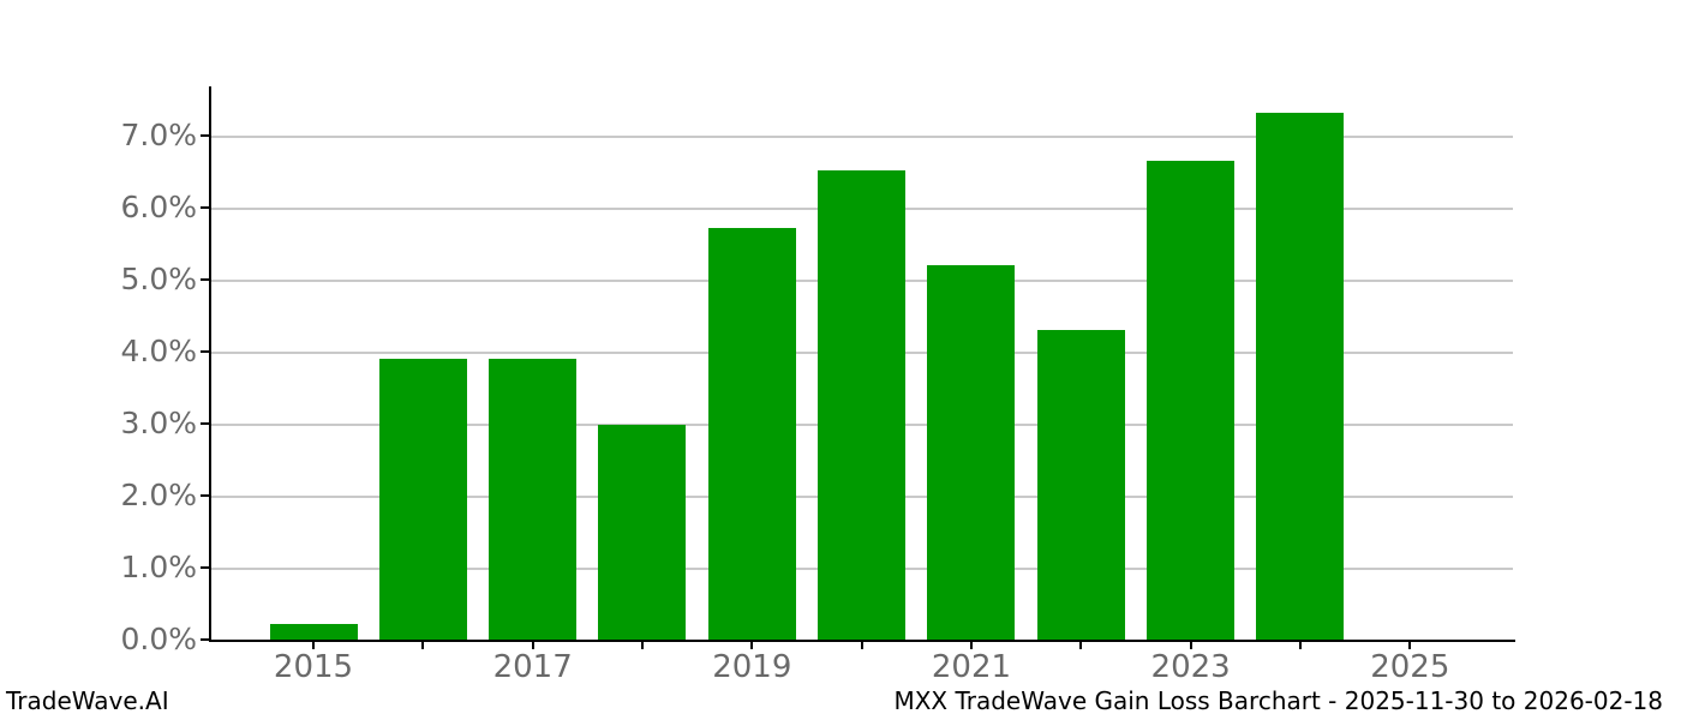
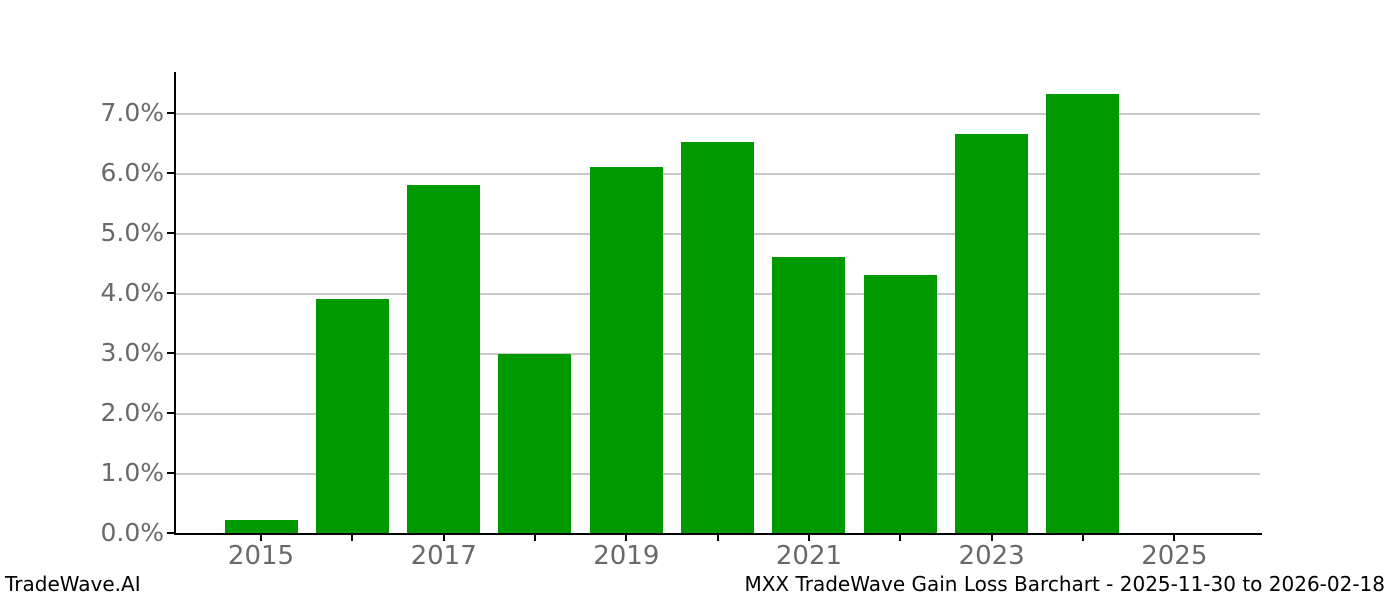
2017: 3.9% -> 5.8%
2019: 5.7% -> 6.1%
2021: 5.2% -> 4.6%
